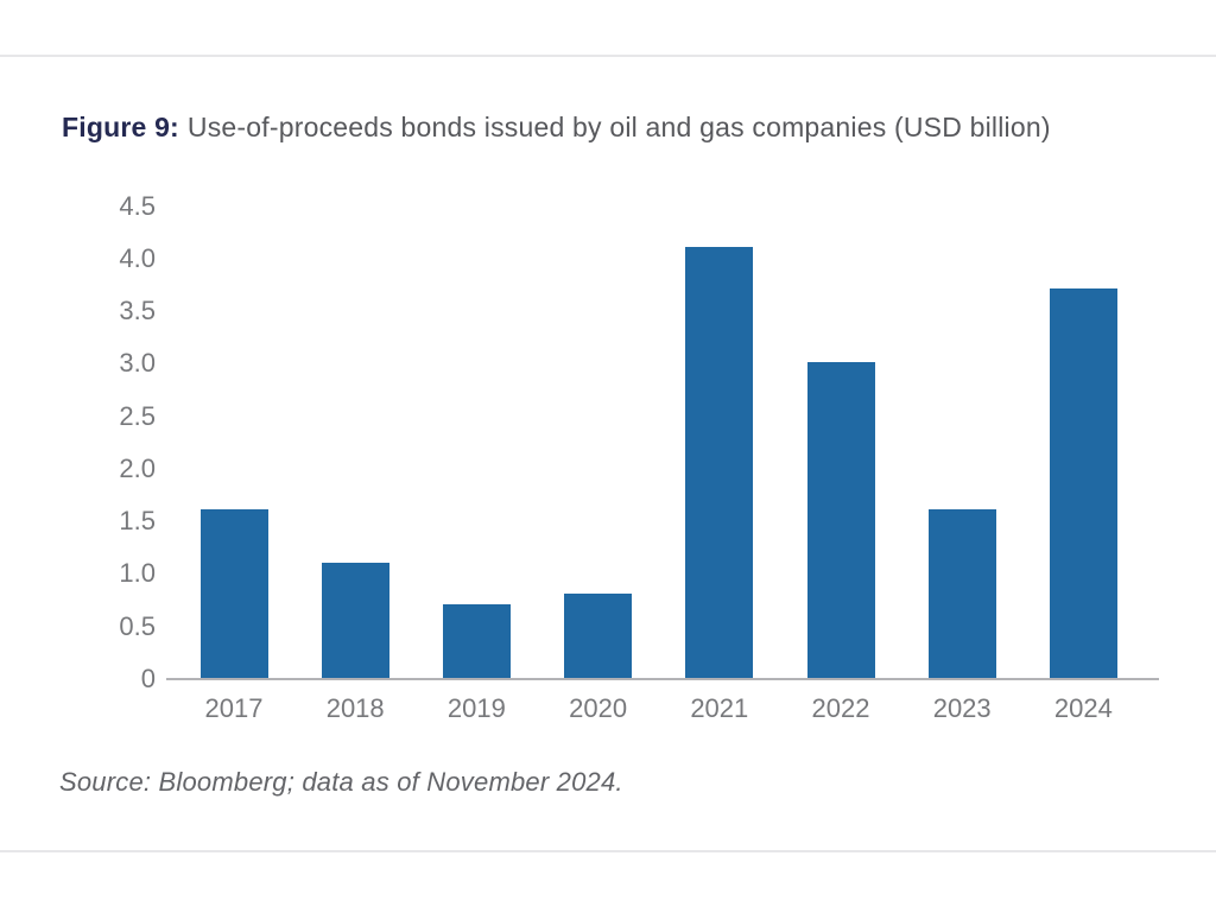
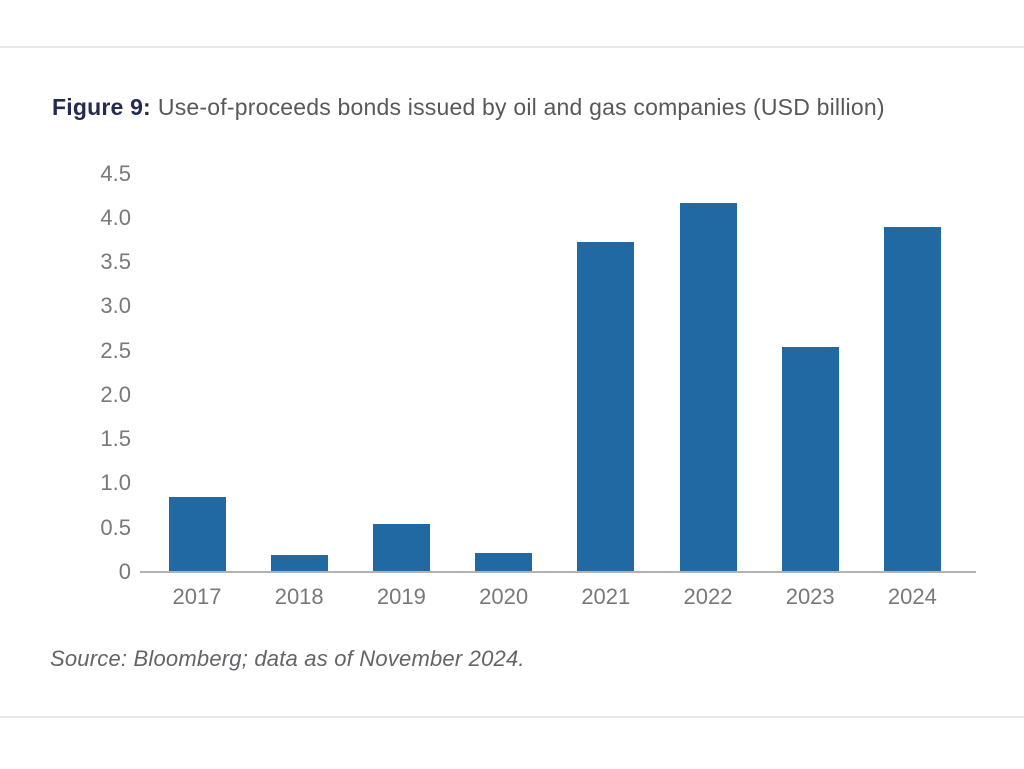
2017: 1.6 -> 0.8
2018: 1.1 -> 0.2
2019: 0.7 -> 0.5
2020: 0.8 -> 0.2
2021: 4.1 -> 3.7
2022: 3.0 -> 4.2
2023: 1.6 -> 2.5
2024: 3.7 -> 3.9
